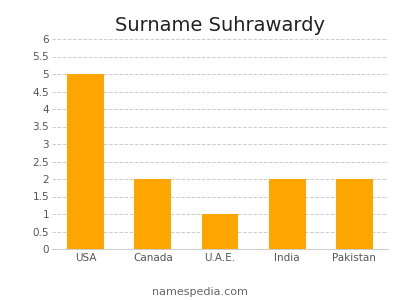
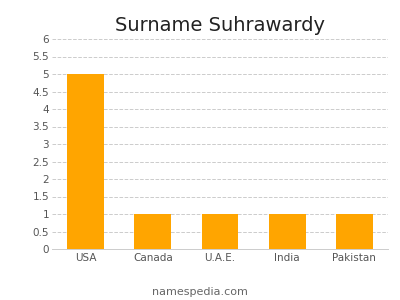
Canada: 2 -> 1
India: 2 -> 1
Pakistan: 2 -> 1
